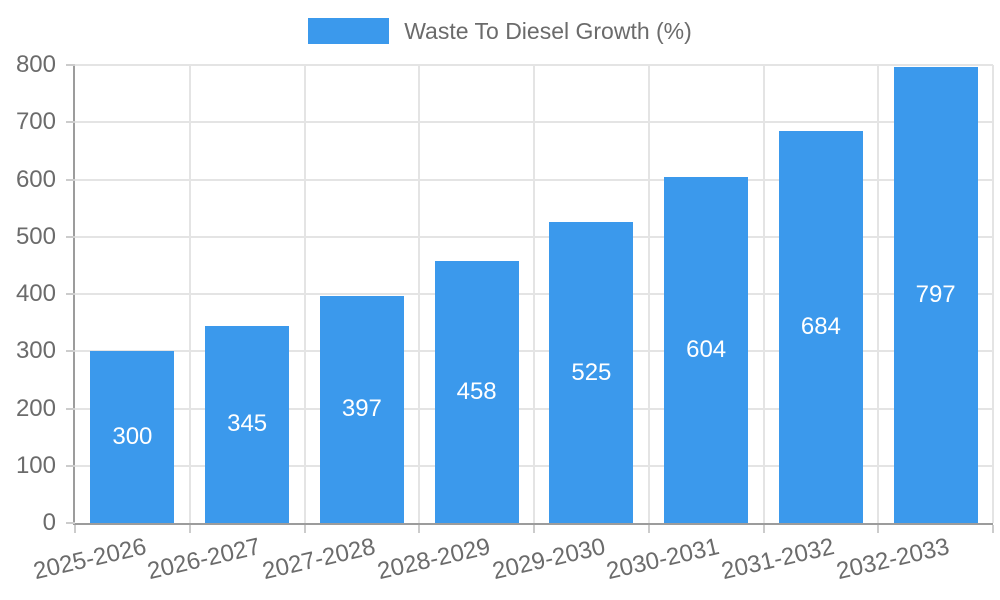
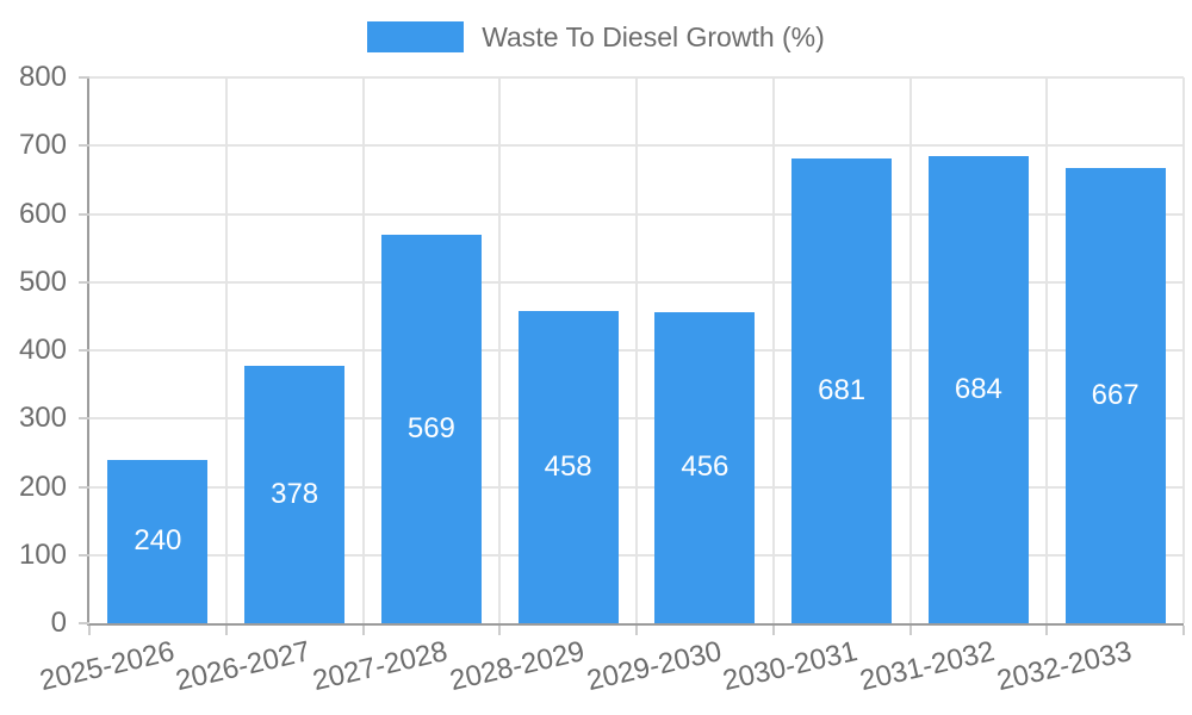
2025-2026: 300 -> 240
2026-2027: 345 -> 378
2027-2028: 397 -> 569
2029-2030: 525 -> 456
2030-2031: 604 -> 681
2032-2033: 797 -> 667
